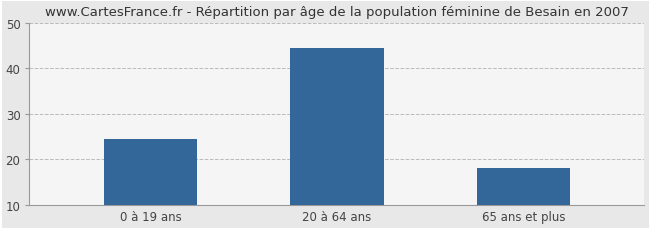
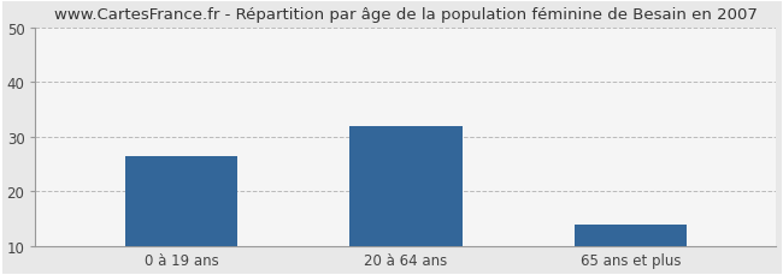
0 à 19 ans: 24.5 -> 26.5
20 à 64 ans: 44.5 -> 32.0
65 ans et plus: 18.0 -> 14.0
